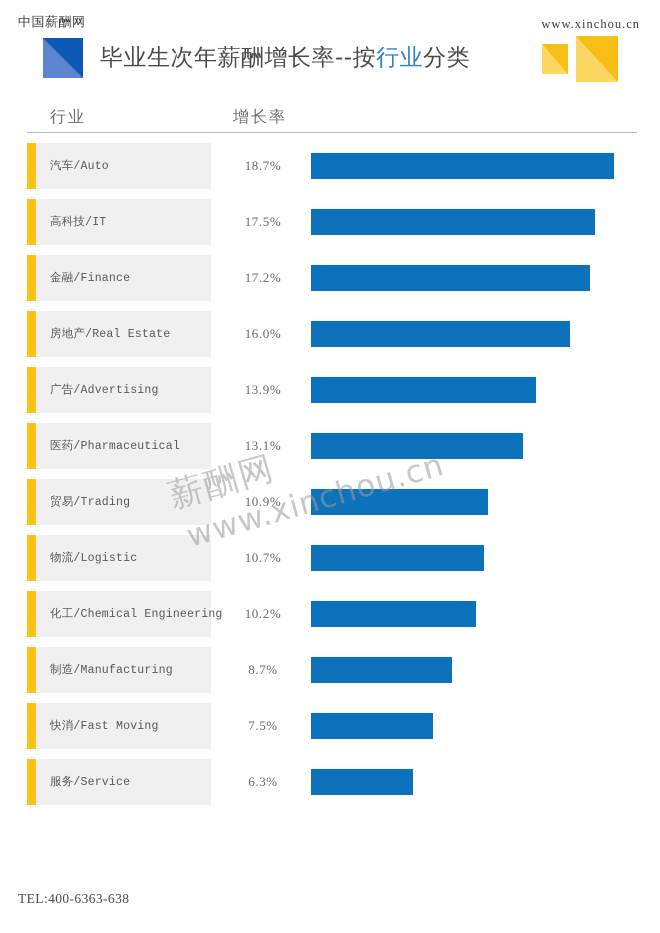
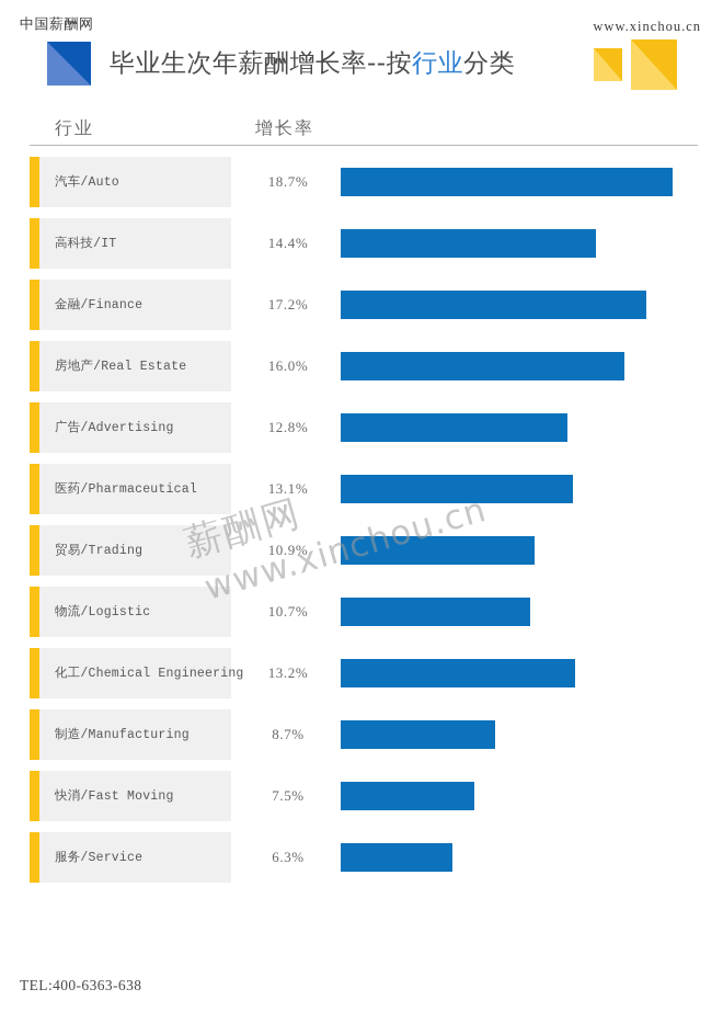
高科技/IT: 17.5% -> 14.4%
广告/Advertising: 13.9% -> 12.8%
化工/Chemical Engineering: 10.2% -> 13.2%
